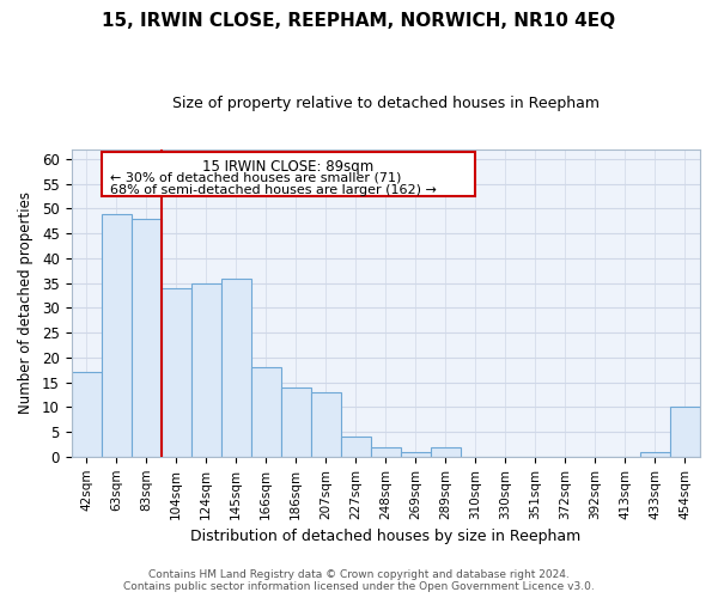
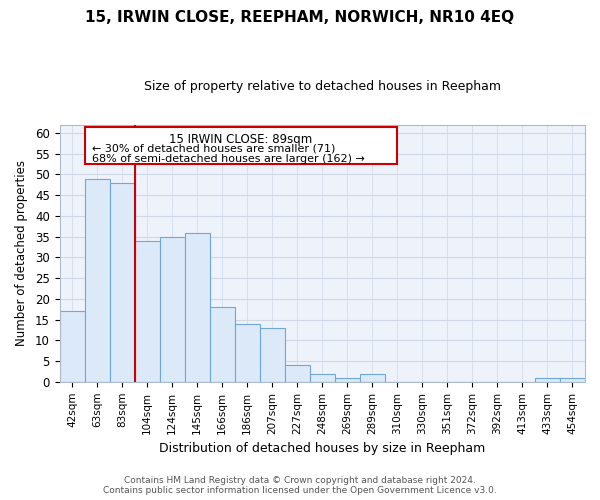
454sqm: 10 -> 1
